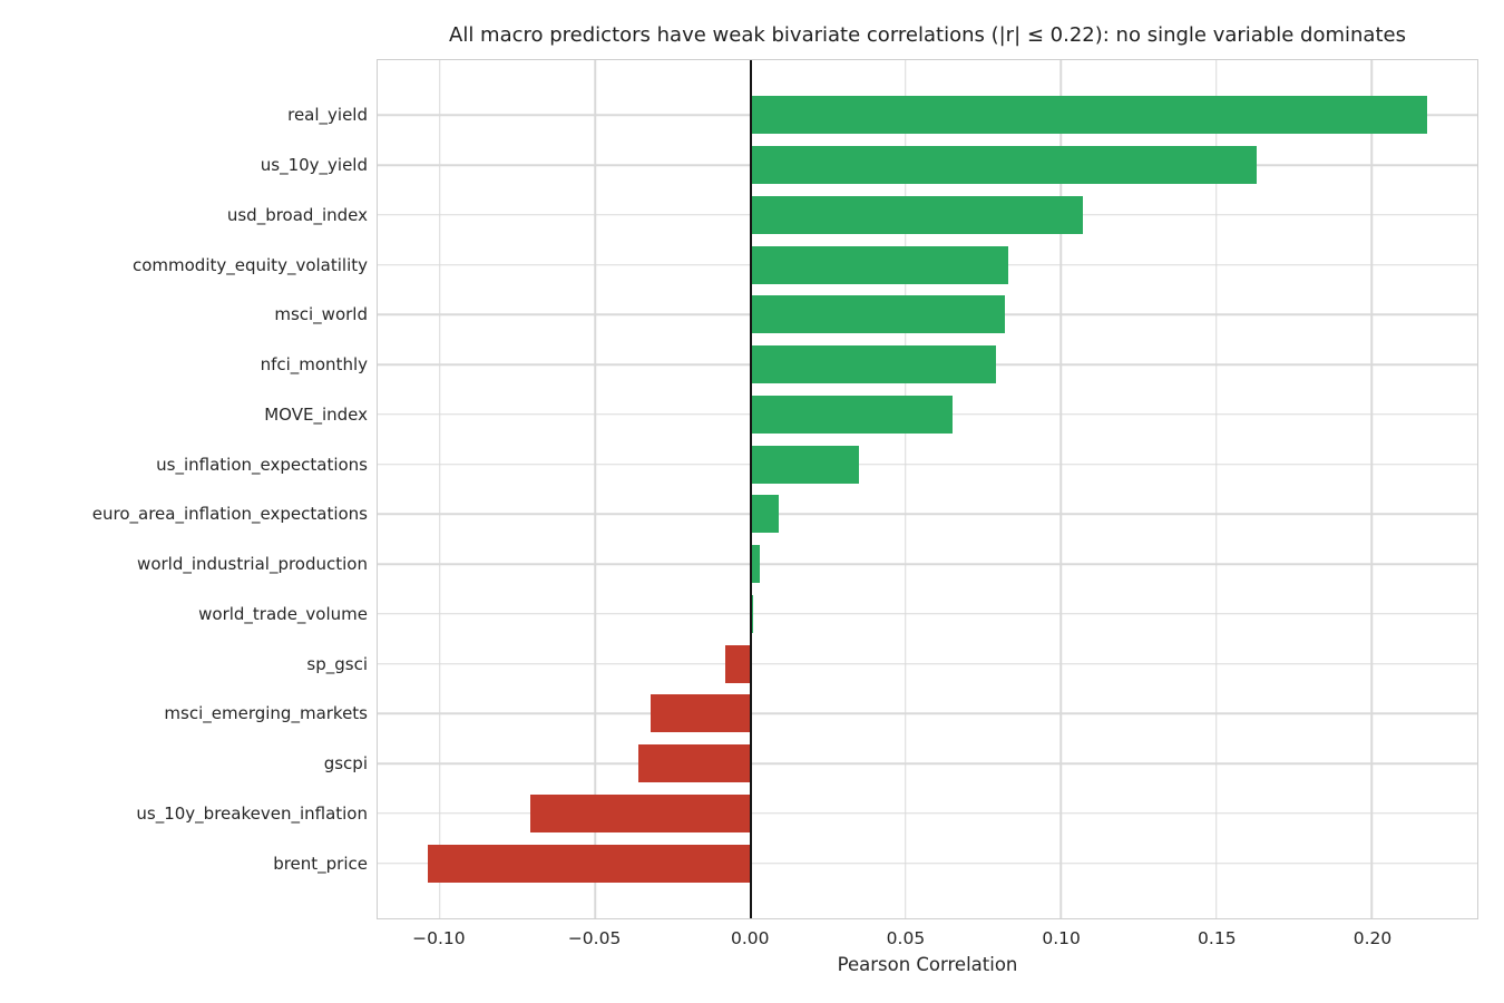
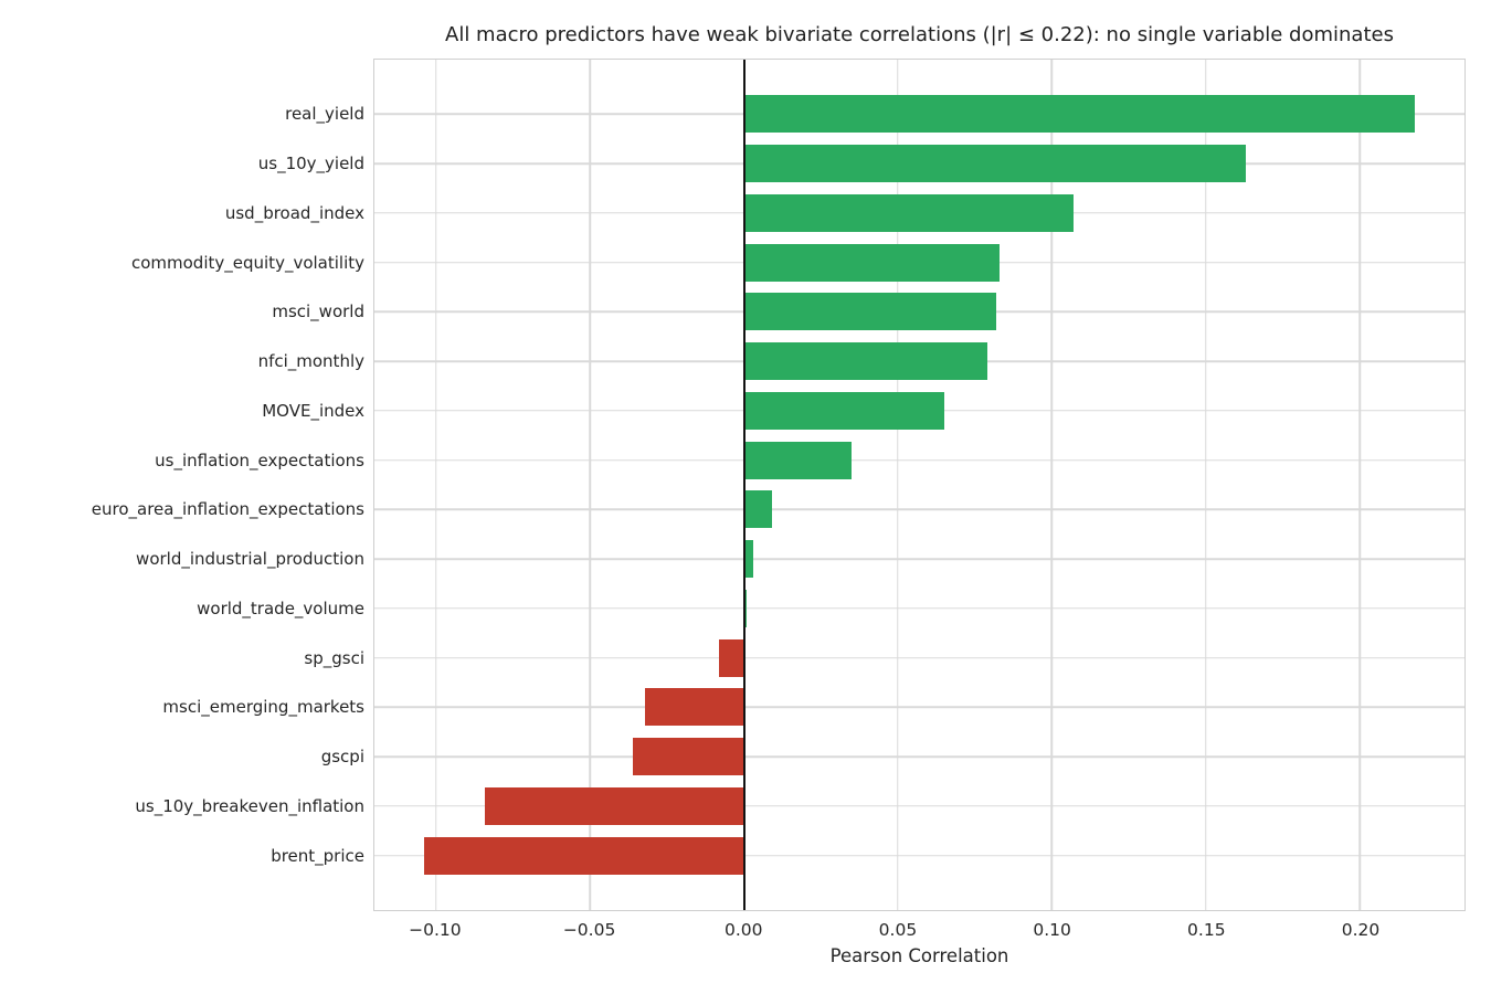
us_10y_breakeven_inflation: -0.071 -> -0.084
